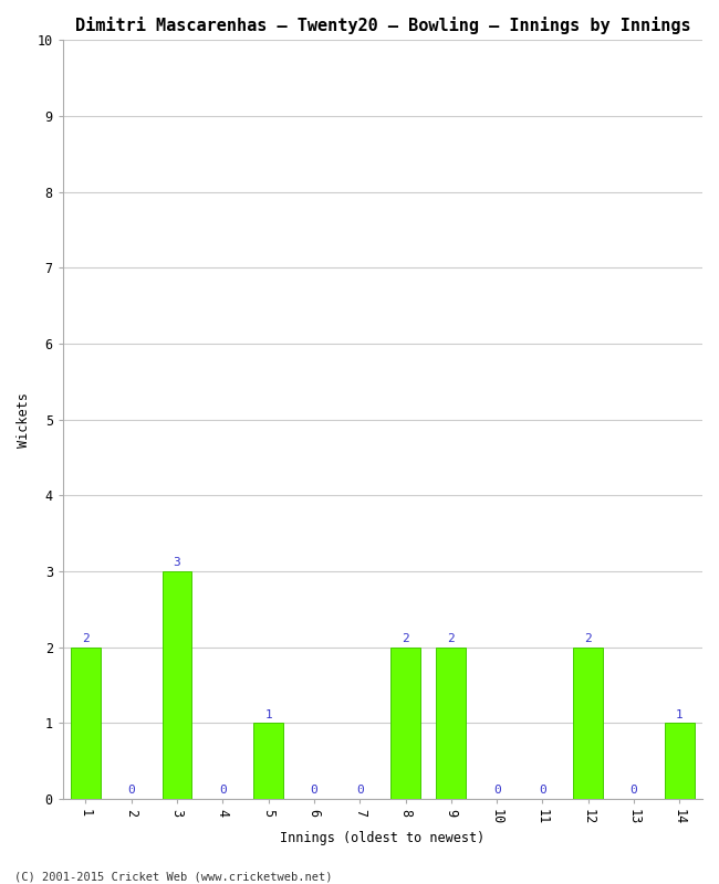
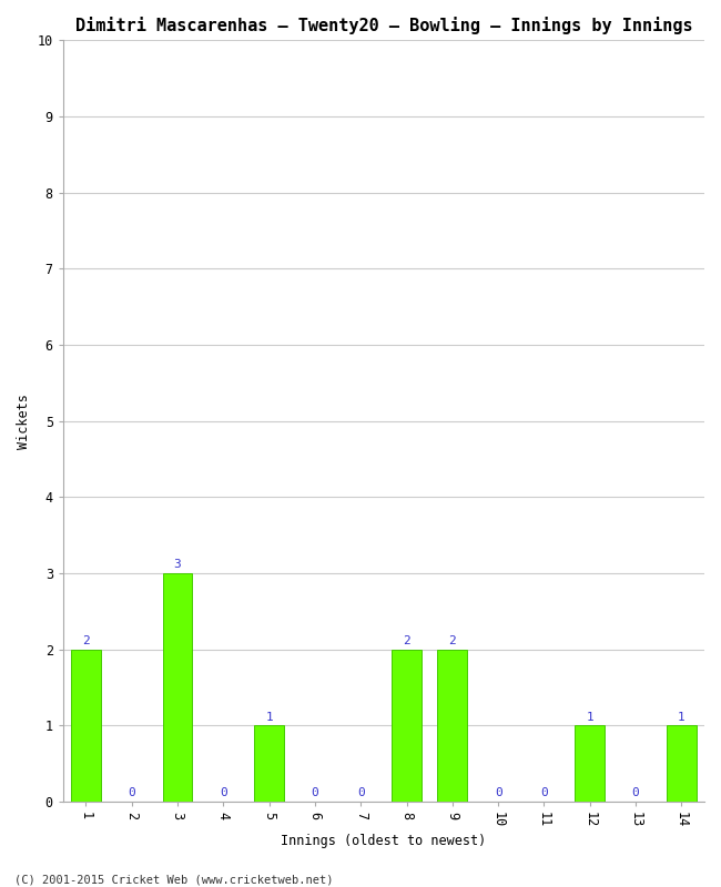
12: 2 -> 1
